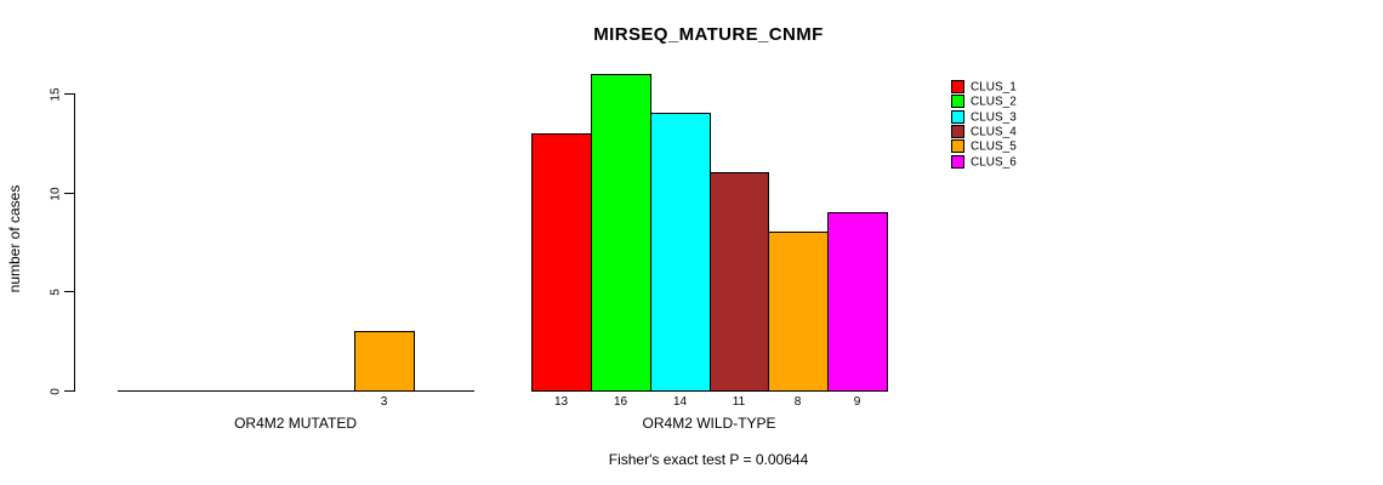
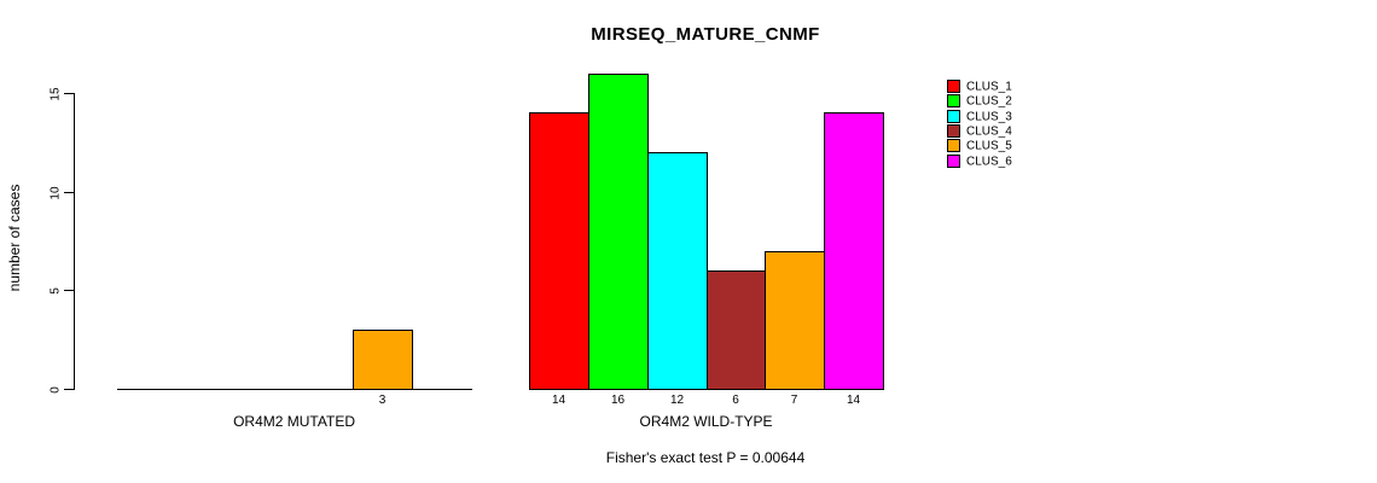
CLUS_1/OR4M2 WILD-TYPE: 13 -> 14
CLUS_3/OR4M2 WILD-TYPE: 14 -> 12
CLUS_4/OR4M2 WILD-TYPE: 11 -> 6
CLUS_5/OR4M2 WILD-TYPE: 8 -> 7
CLUS_6/OR4M2 WILD-TYPE: 9 -> 14
